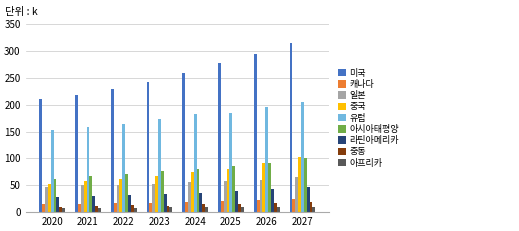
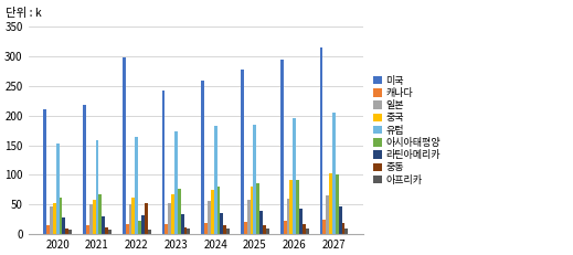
미국/2022: 230 -> 298
아시아태평양/2022: 71 -> 22
중동/2022: 13 -> 52
